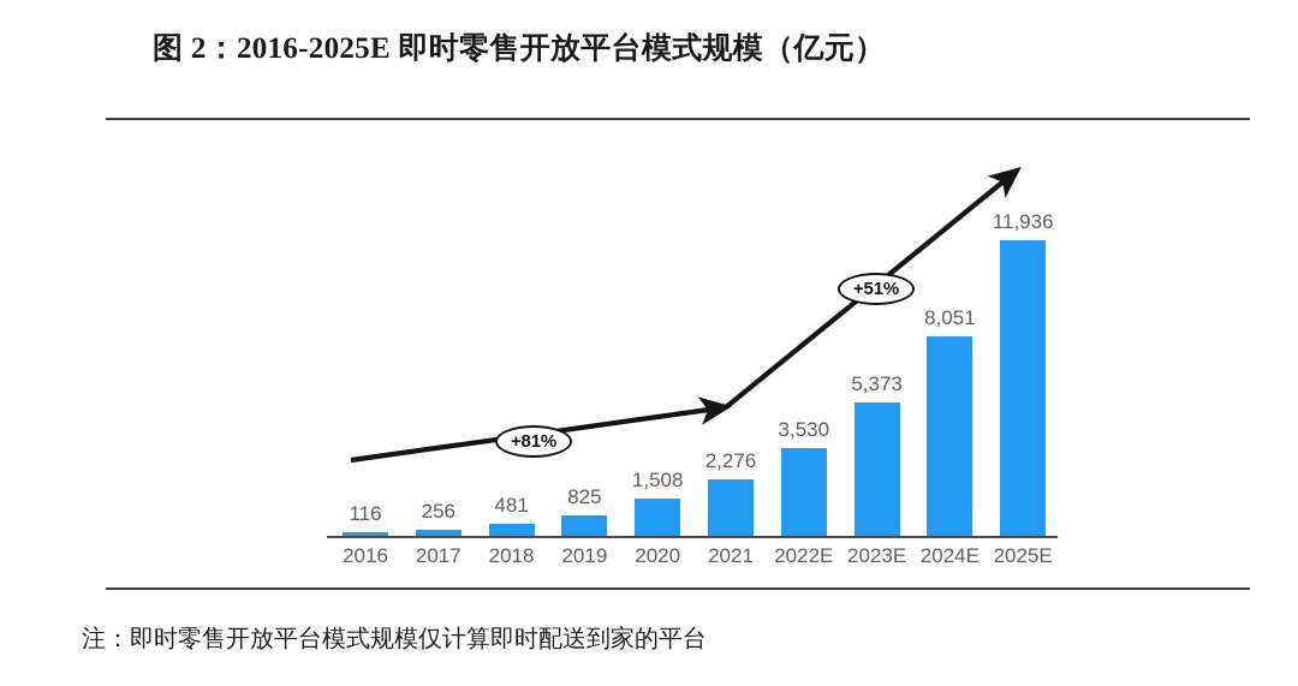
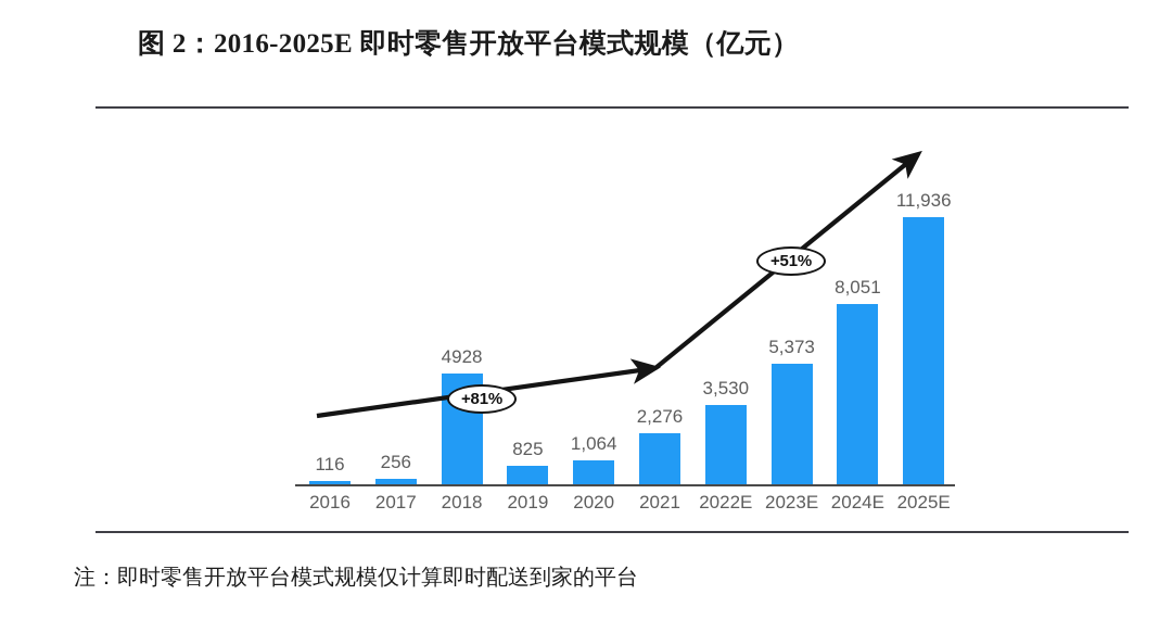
2018: 481 -> 4928
2020: 1,508 -> 1,064
